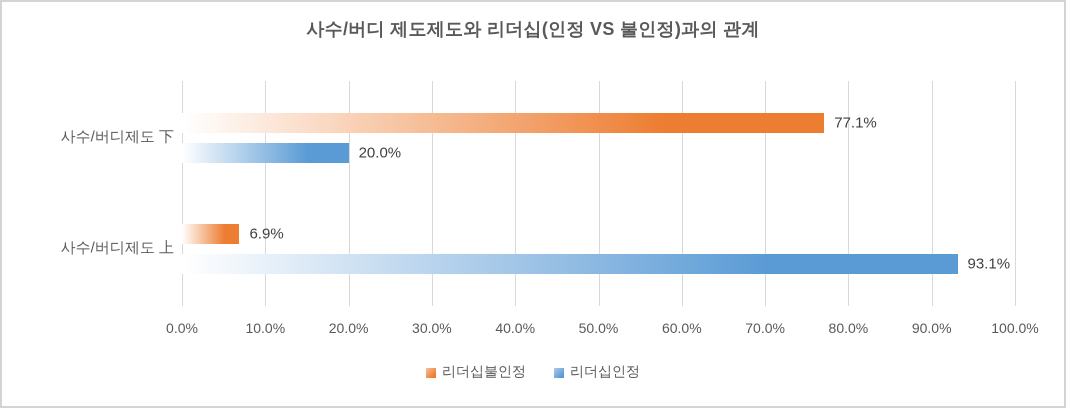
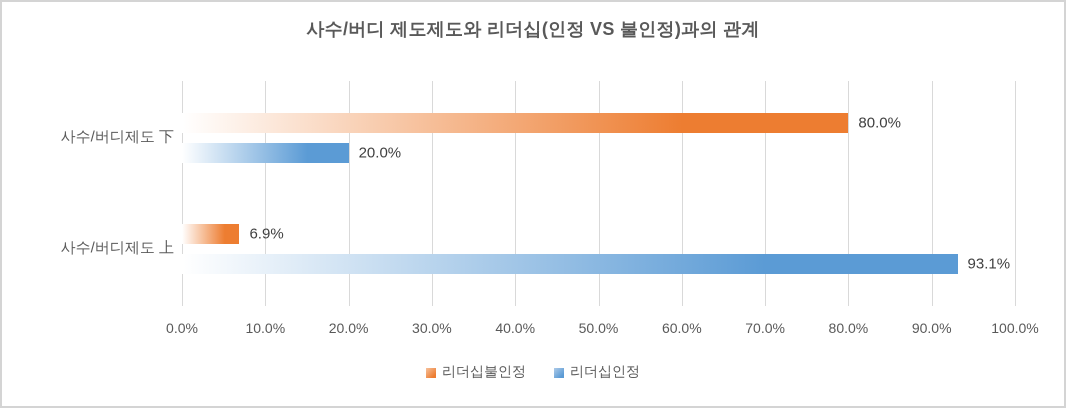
리더십불인정/사수/버디제도 下: 77.1% -> 80.0%
